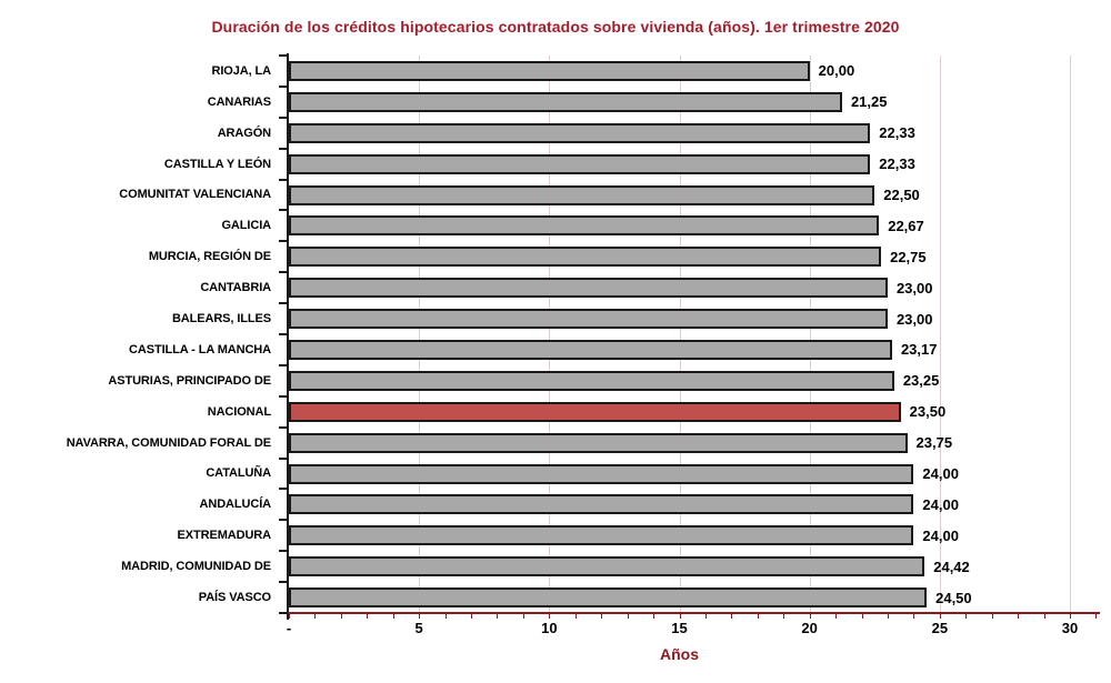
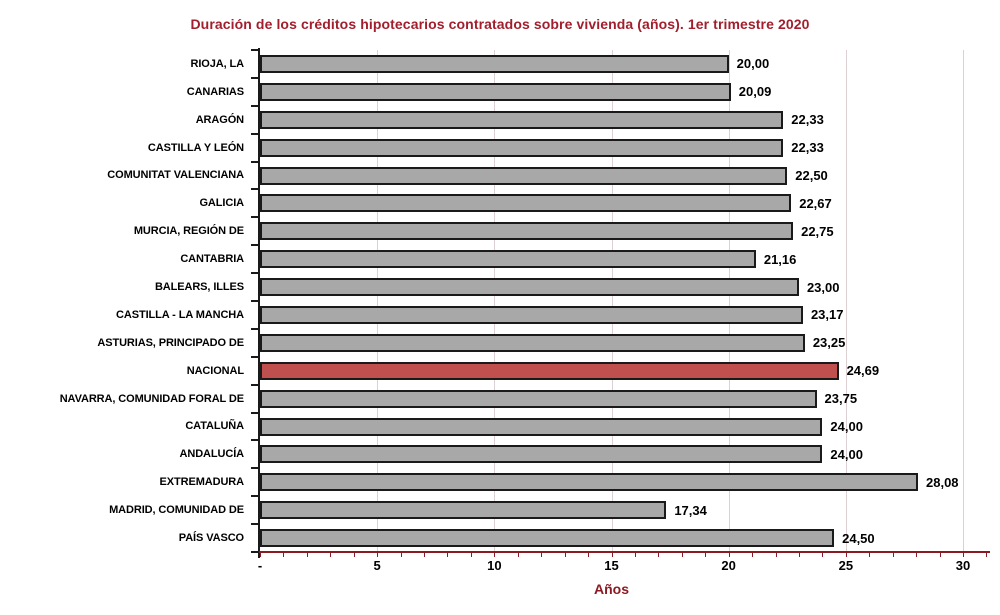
CANARIAS: 21,25 -> 20,09
CANTABRIA: 23,00 -> 21,16
NACIONAL: 23,50 -> 24,69
EXTREMADURA: 24,00 -> 28,08
MADRID, COMUNIDAD DE: 24,42 -> 17,34
